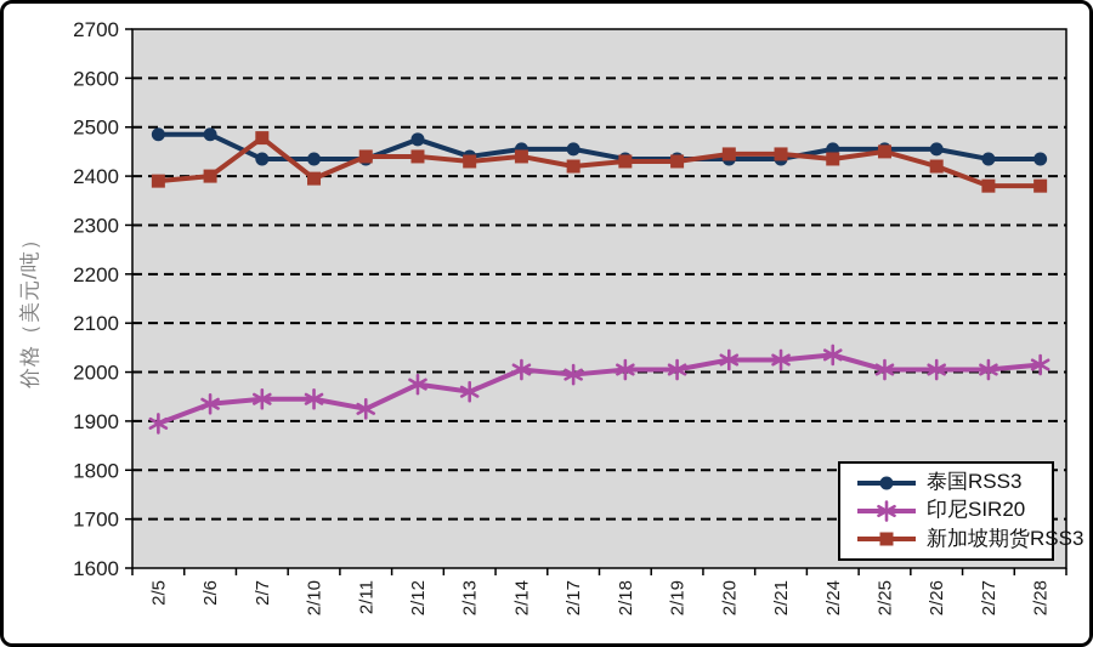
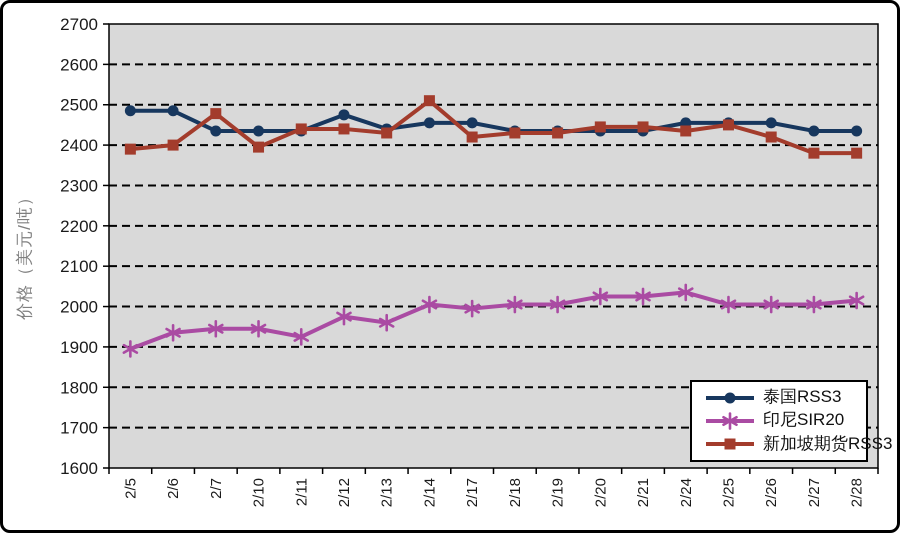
新加坡期货RSS3/2/14: 2440 -> 2510
